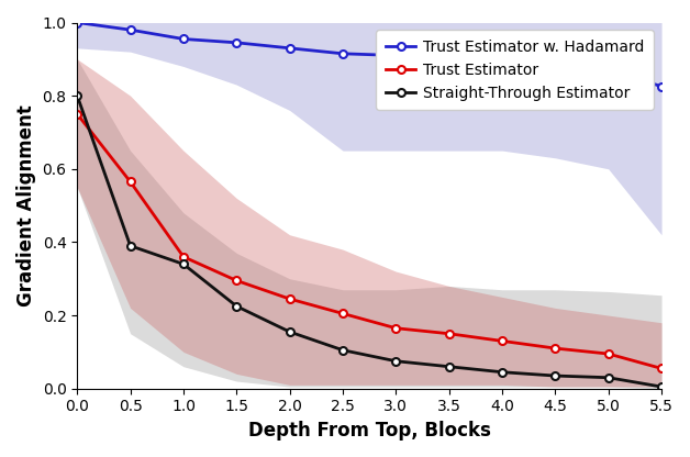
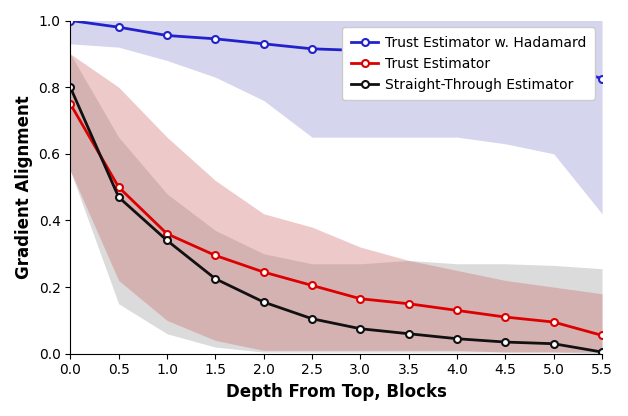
Trust Estimator/0.5: 0.565 -> 0.500
Straight-Through Estimator/0.5: 0.390 -> 0.470
